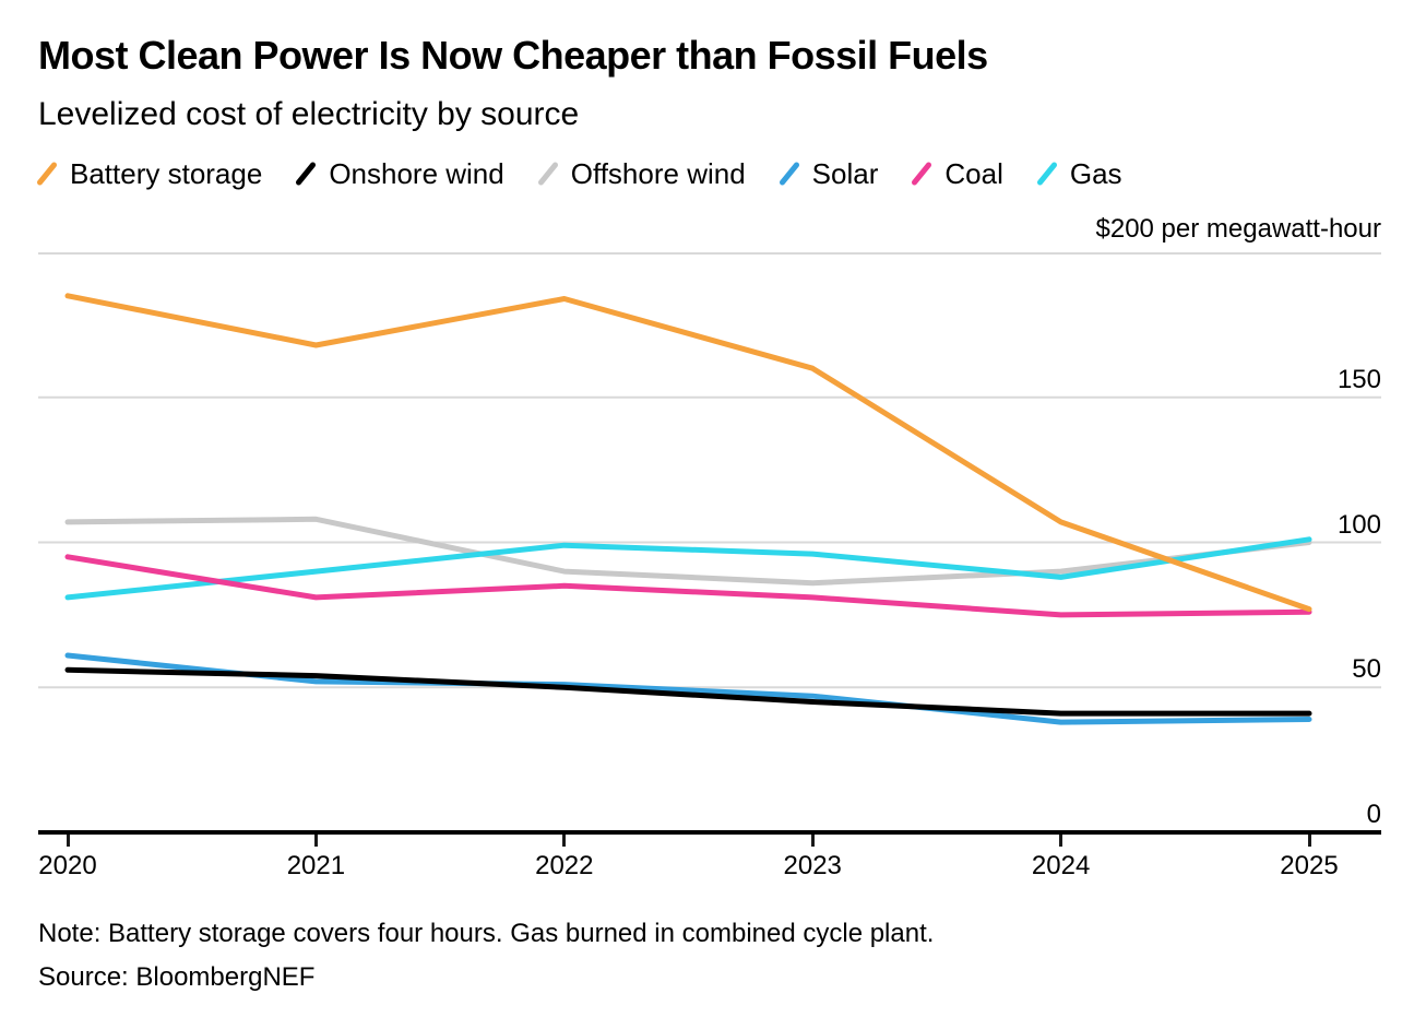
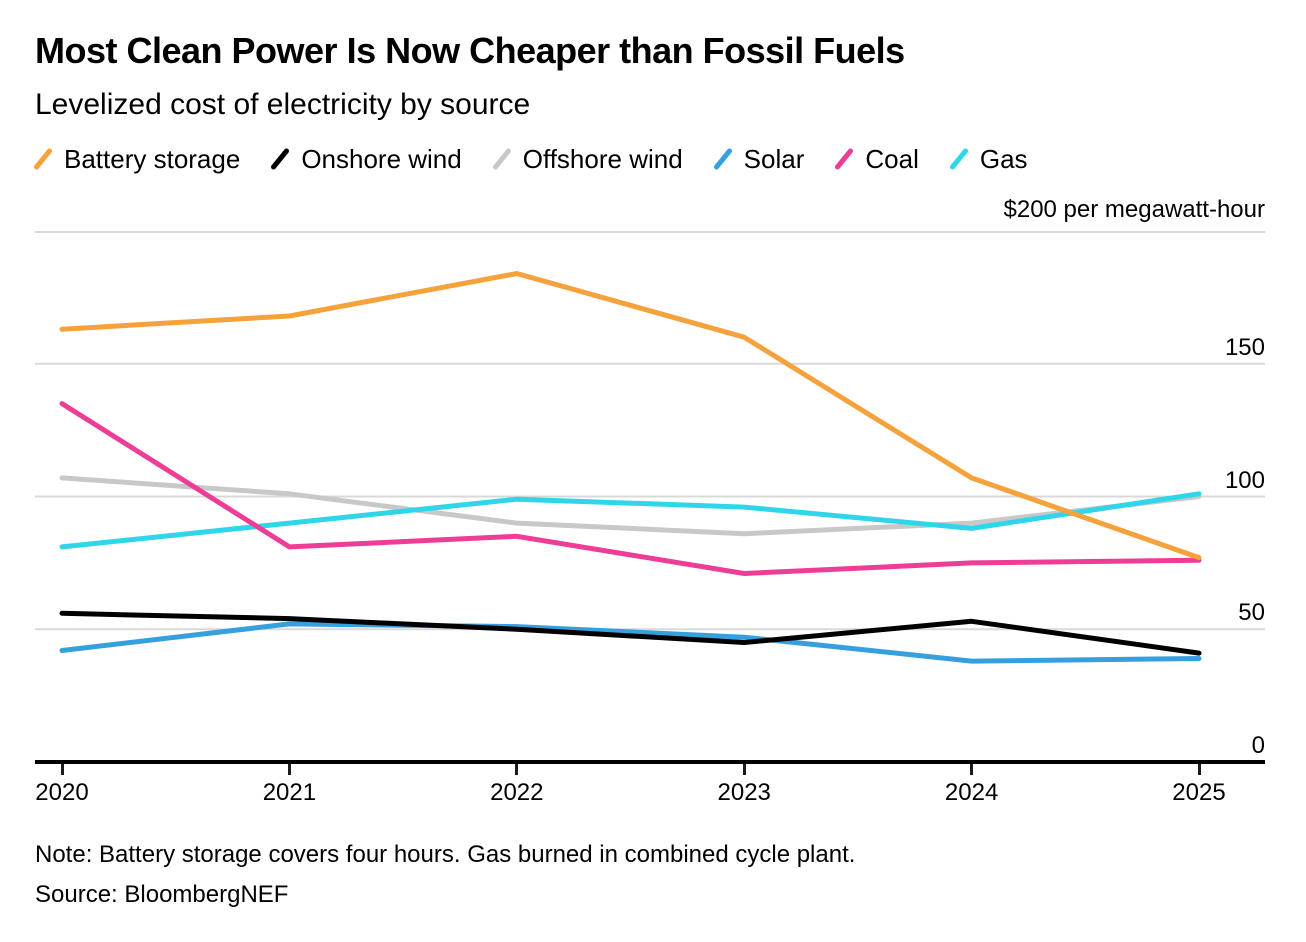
Battery storage/2020: 185 -> 163
Solar/2020: 61 -> 42
Coal/2020: 95 -> 135
Offshore wind/2021: 108 -> 101
Coal/2023: 81 -> 71
Onshore wind/2024: 41 -> 53
